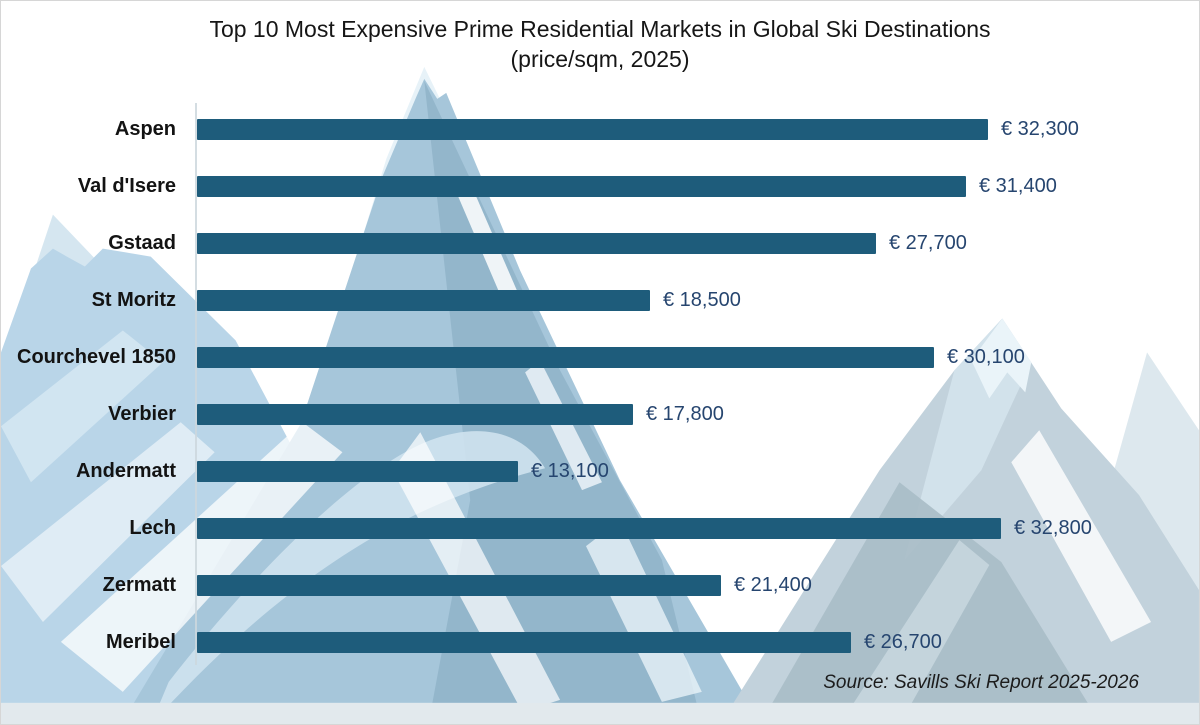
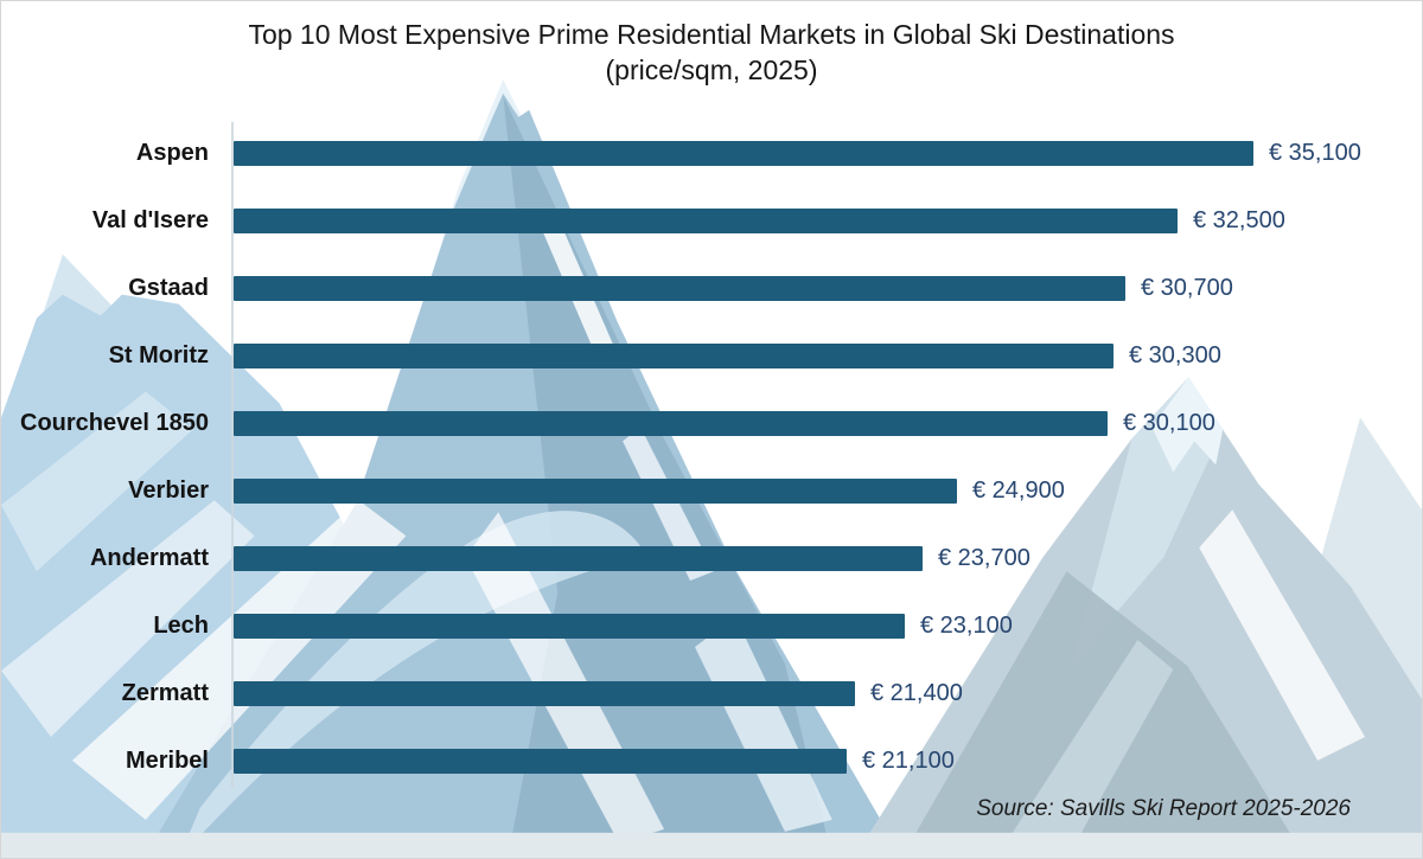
Aspen: 32,300 -> 35,100
Val d'Isere: 31,400 -> 32,500
Gstaad: 27,700 -> 30,700
St Moritz: 18,500 -> 30,300
Verbier: 17,800 -> 24,900
Andermatt: 13,100 -> 23,700
Lech: 32,800 -> 23,100
Meribel: 26,700 -> 21,100
